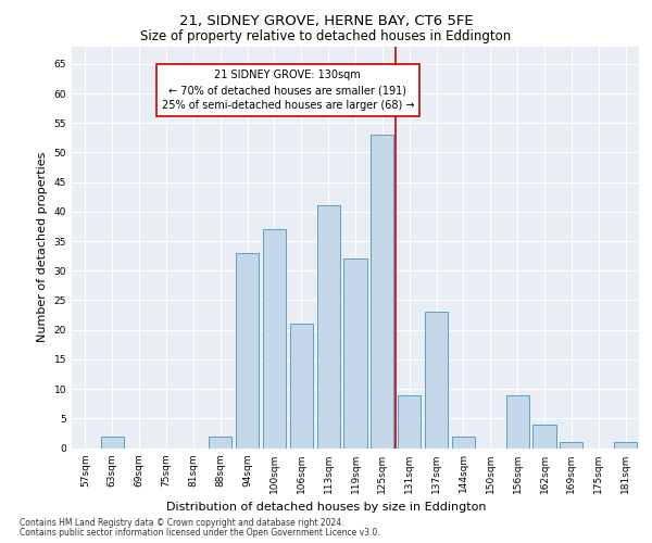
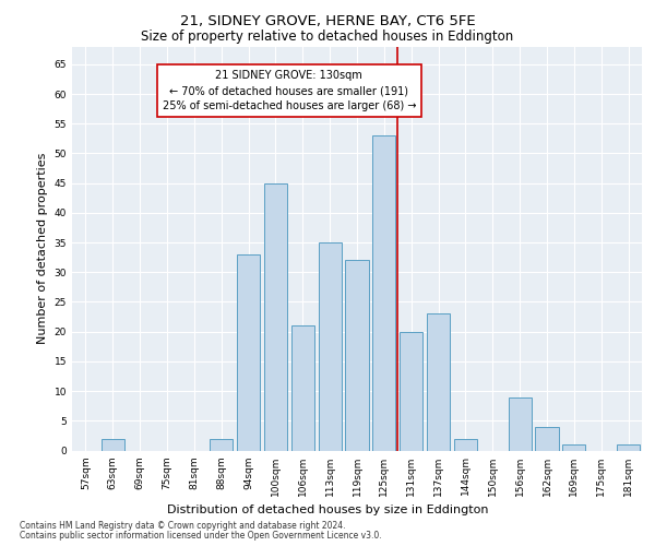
100sqm: 37 -> 45
113sqm: 41 -> 35
131sqm: 9 -> 20
